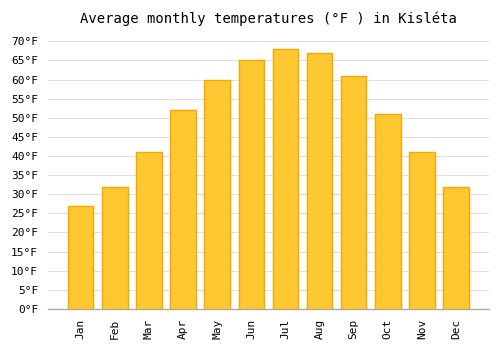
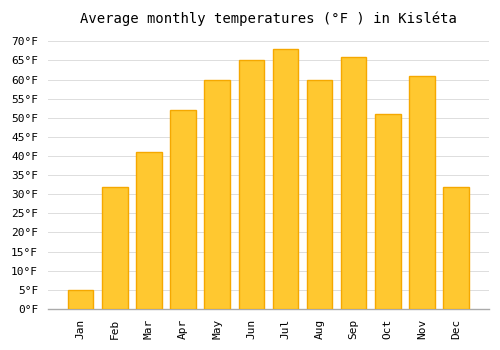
Jan: 27°F -> 5°F
Aug: 67°F -> 60°F
Sep: 61°F -> 66°F
Nov: 41°F -> 61°F
